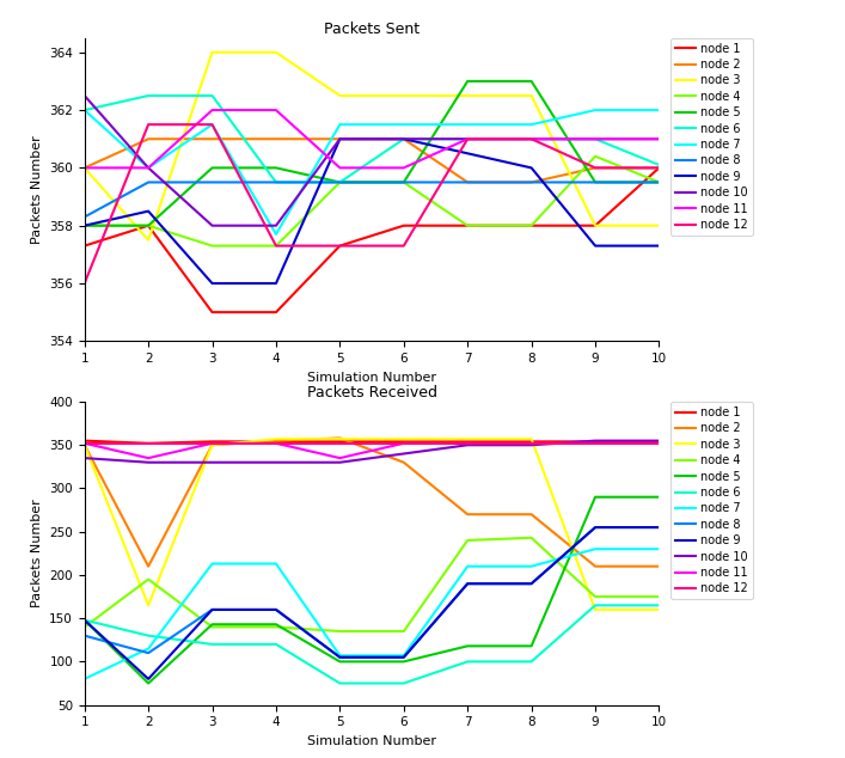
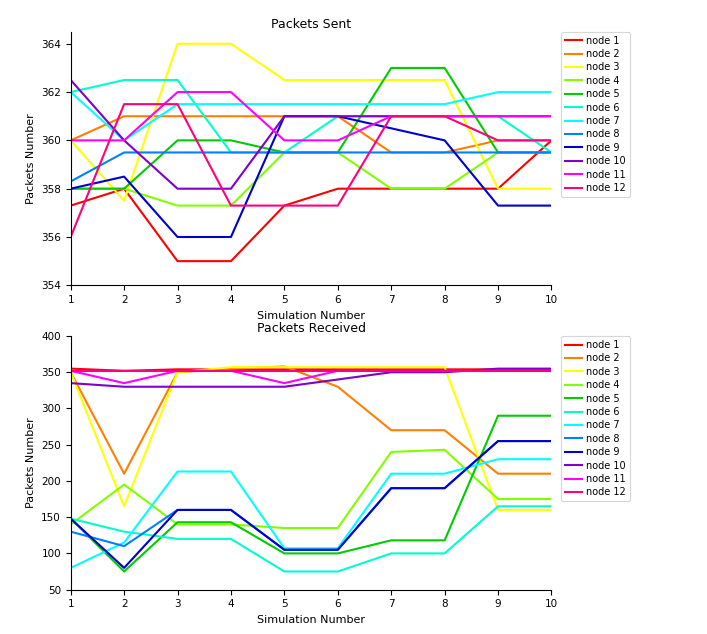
Packets Sent/node 7/4: 357.7 -> 361.5
Packets Sent/node 4/9: 360.4 -> 359.5
Packets Sent/node 6/10: 360.1 -> 359.5
